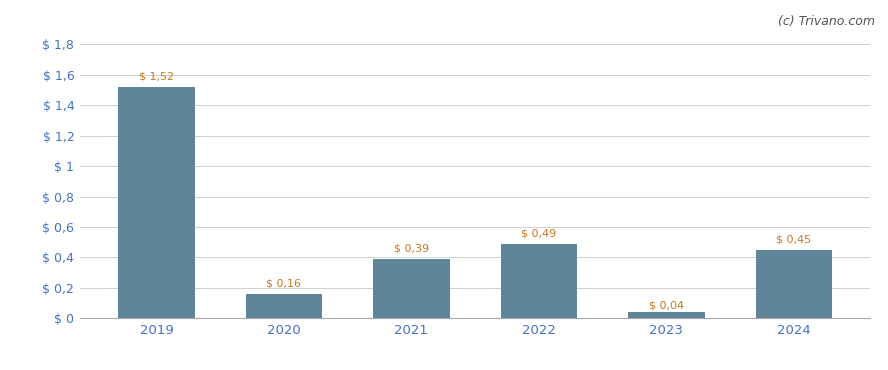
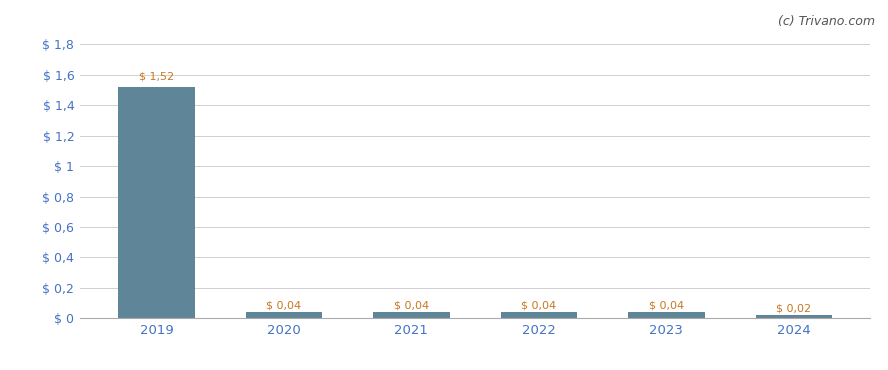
2020: 0,16 -> 0,04
2021: 0,39 -> 0,04
2022: 0,49 -> 0,04
2024: 0,45 -> 0,02
